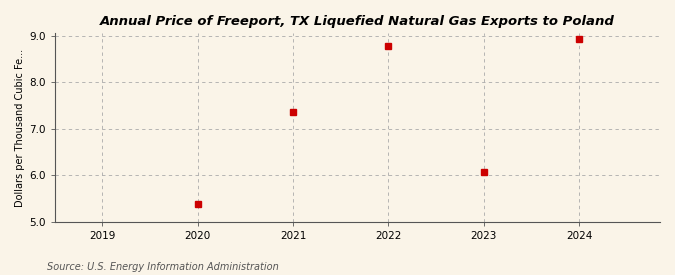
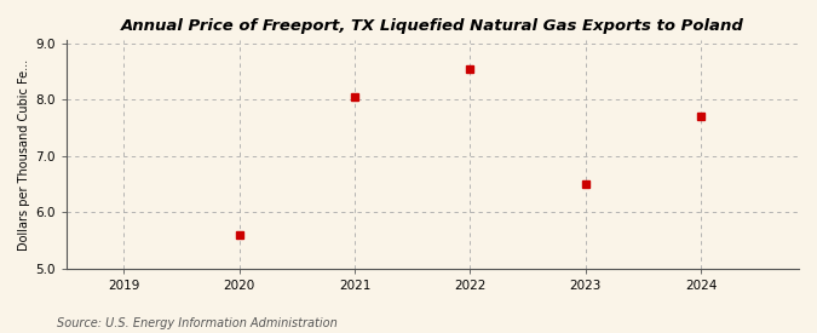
2020: 5.38 -> 5.60
2021: 7.36 -> 8.05
2022: 8.78 -> 8.55
2023: 6.07 -> 6.50
2024: 8.93 -> 7.70
